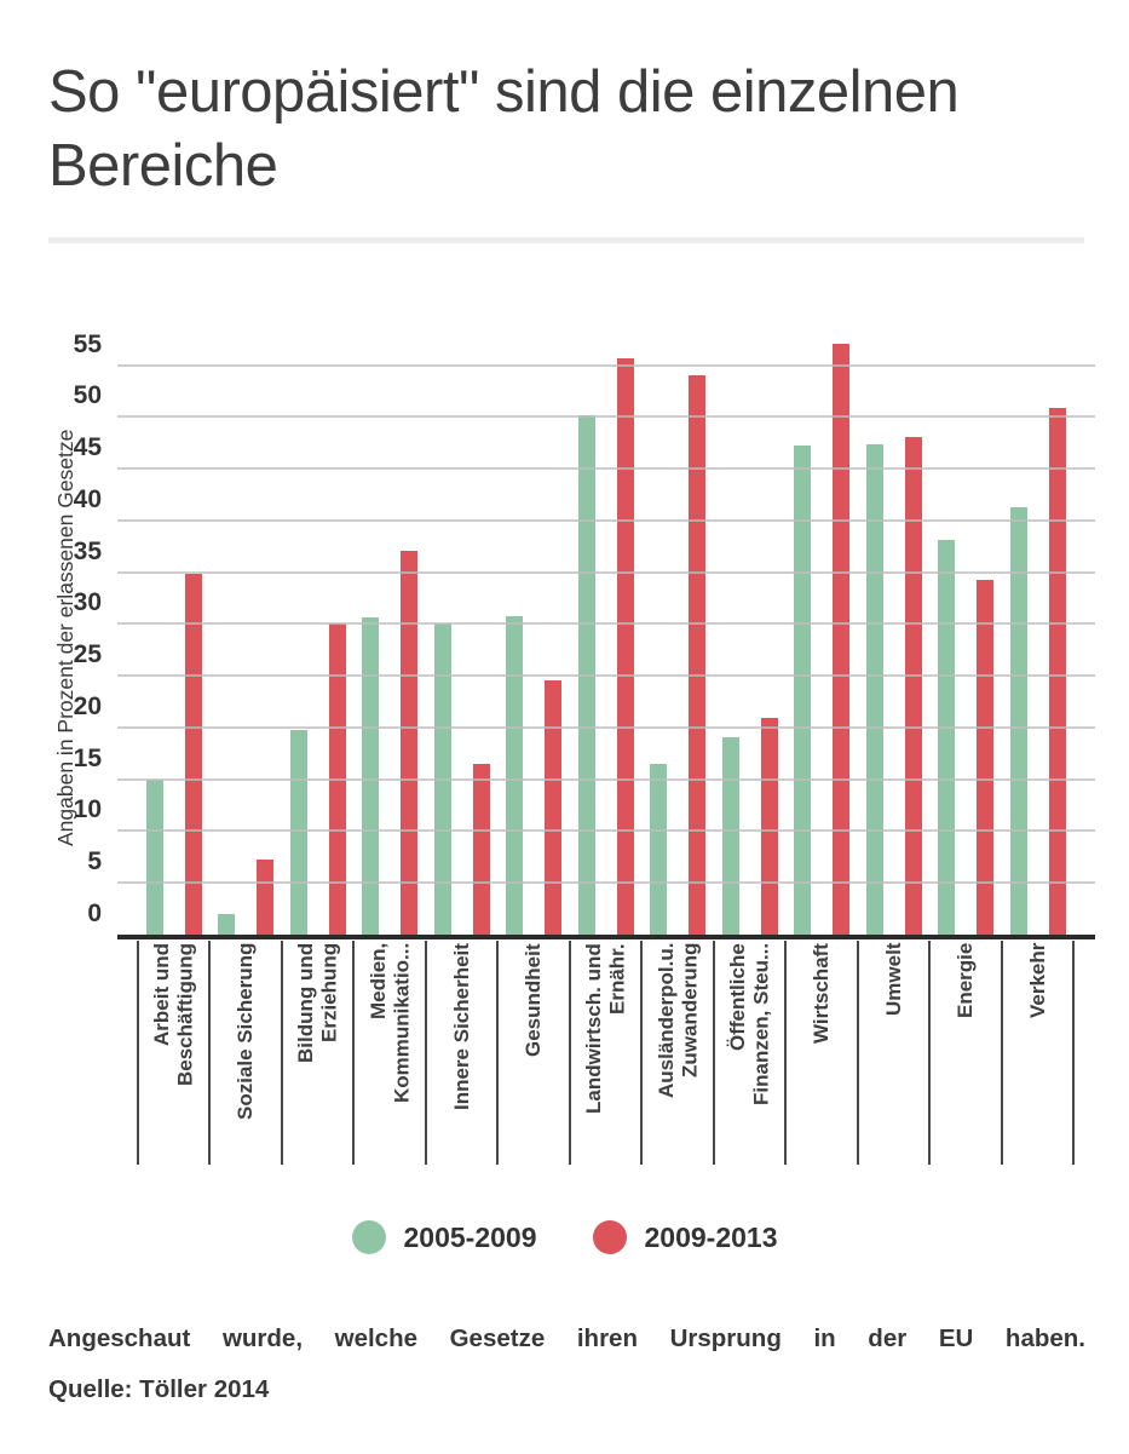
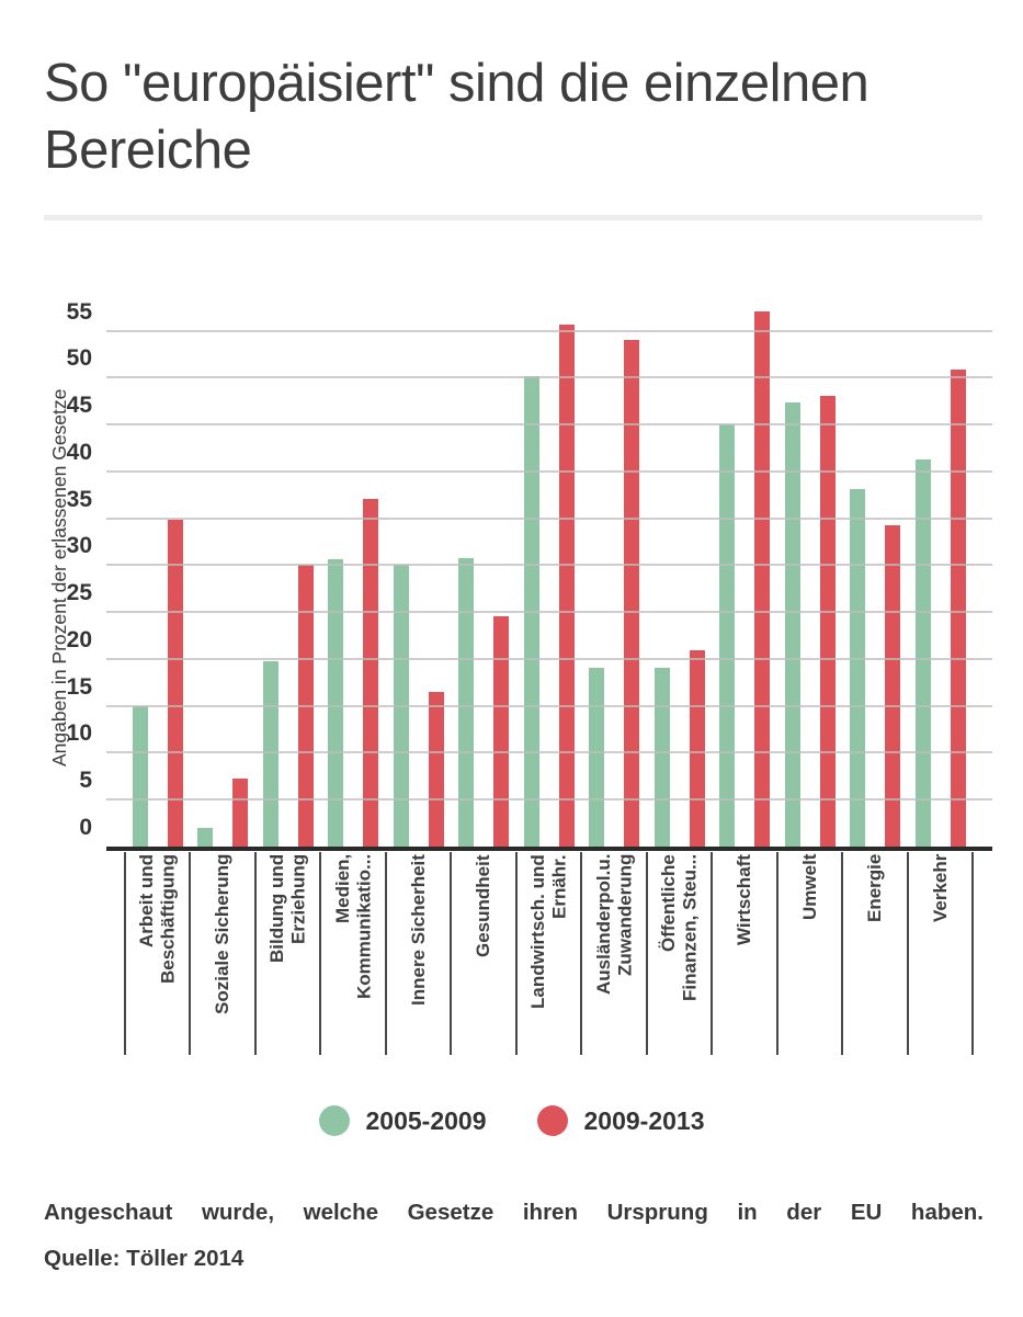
2005-2009/Ausländerpol.u. Zuwanderung: 16 -> 19
2005-2009/Wirtschaft: 47 -> 45
